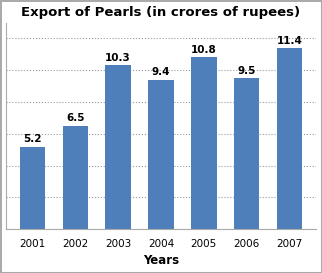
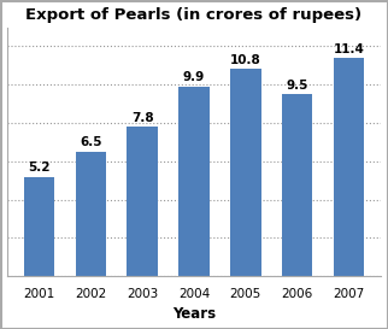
2003: 10.3 -> 7.8
2004: 9.4 -> 9.9
